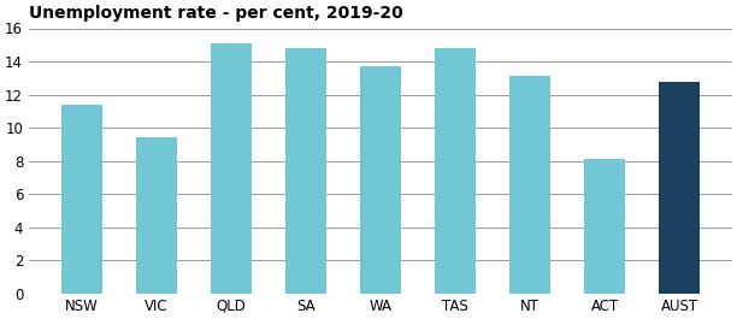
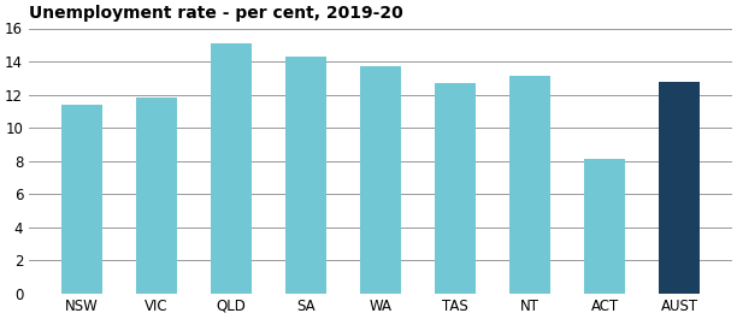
VIC: 9.4 -> 11.8
SA: 14.8 -> 14.3
TAS: 14.8 -> 12.7
